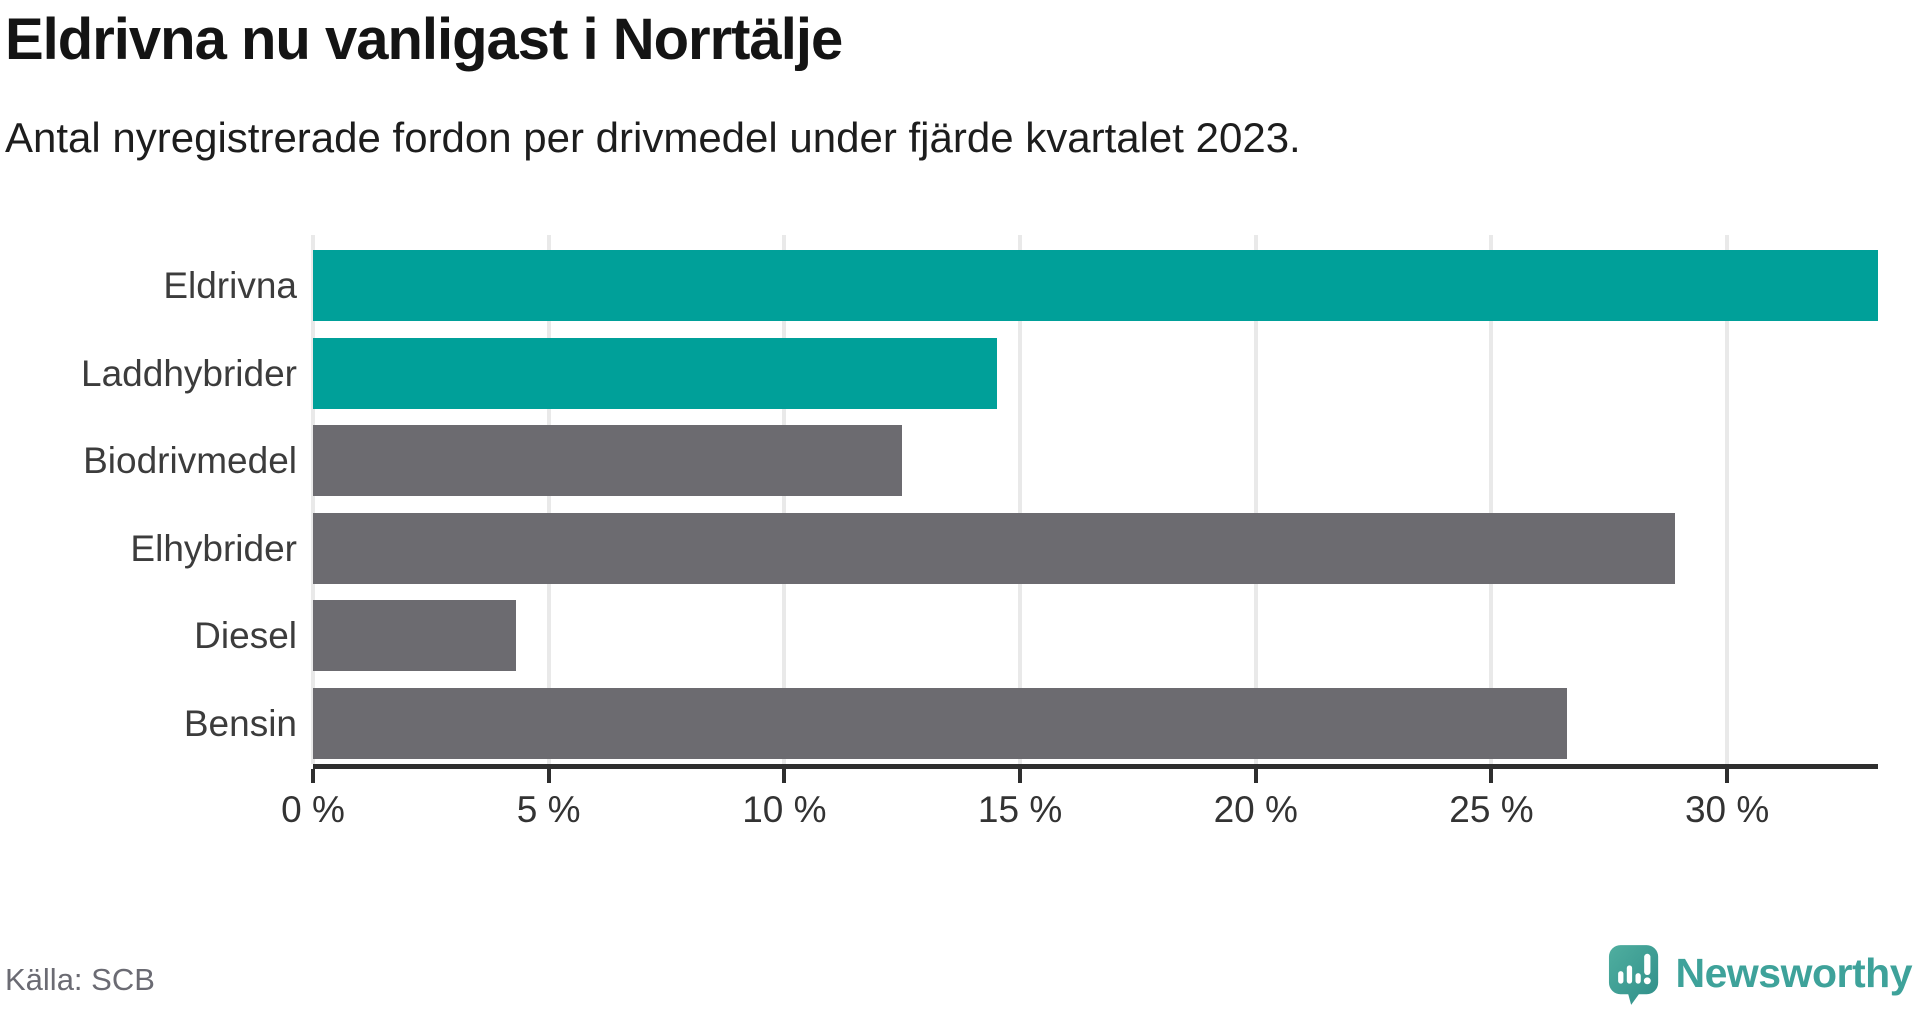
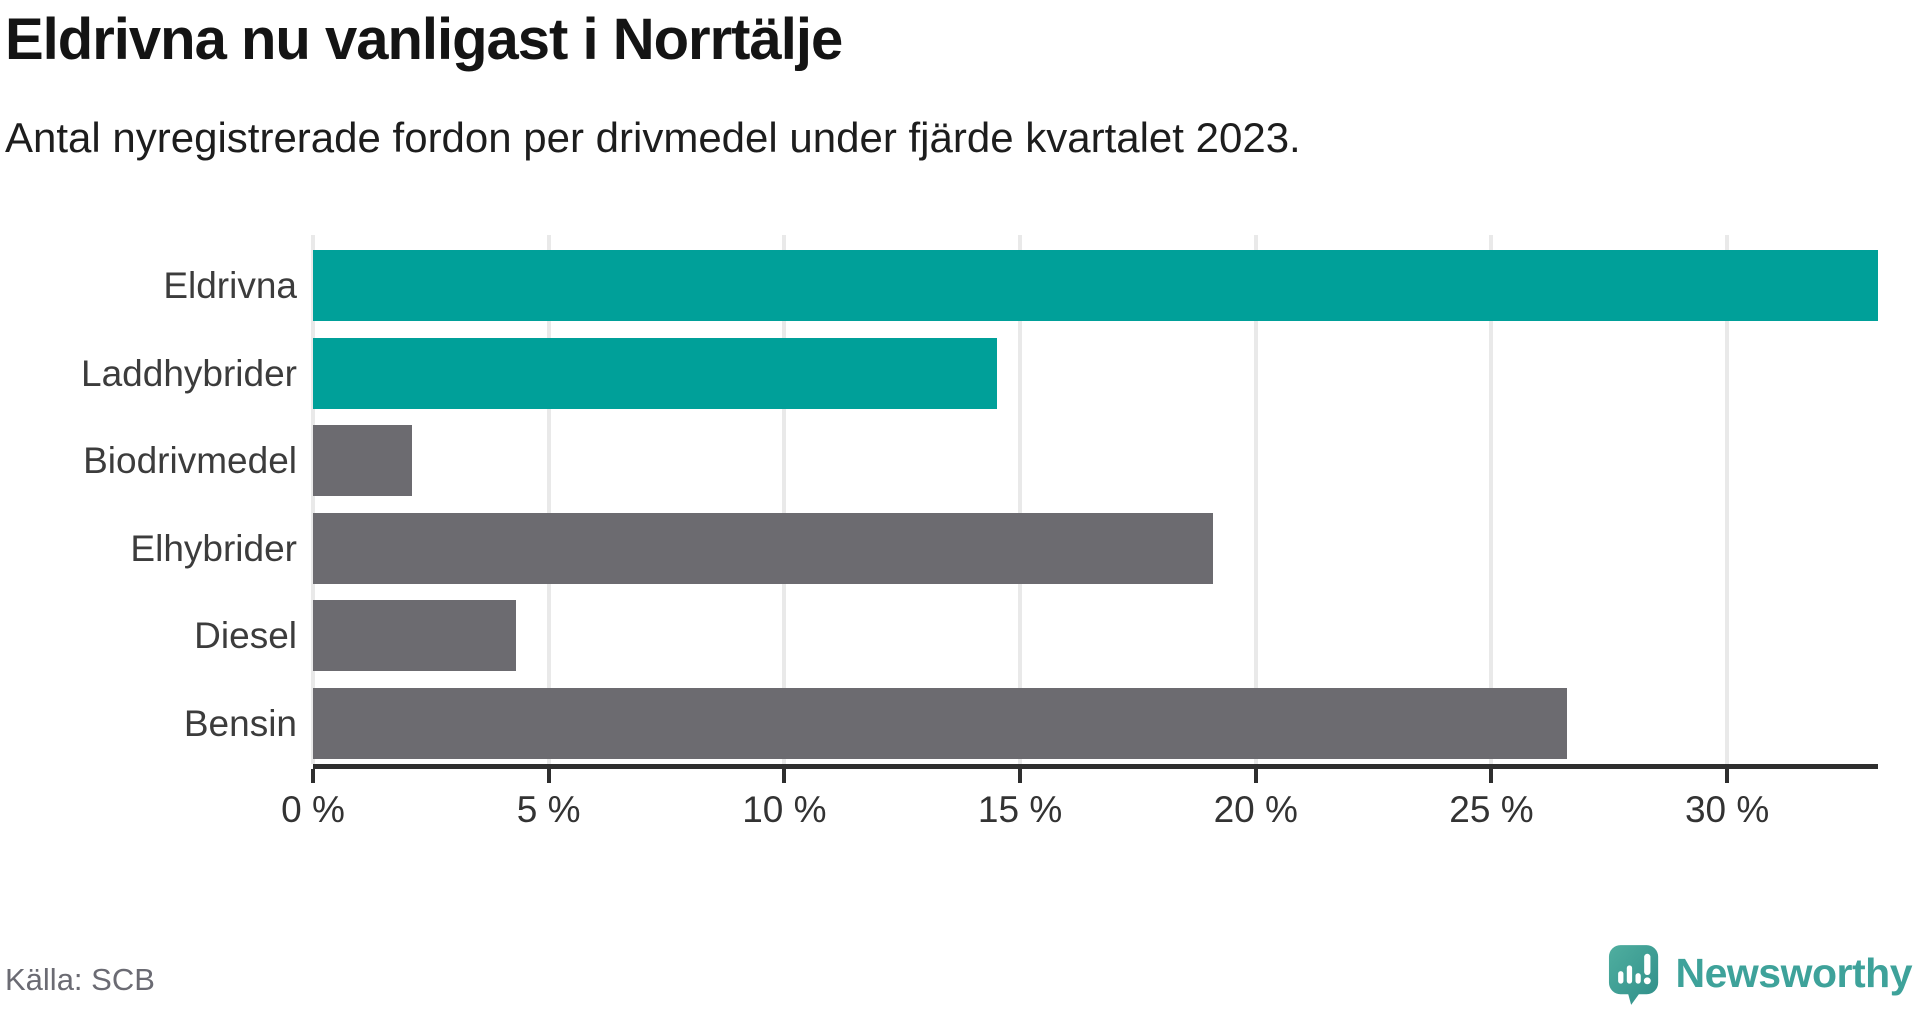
Biodrivmedel: 12.5% -> 2.1%
Elhybrider: 28.9% -> 19.1%
